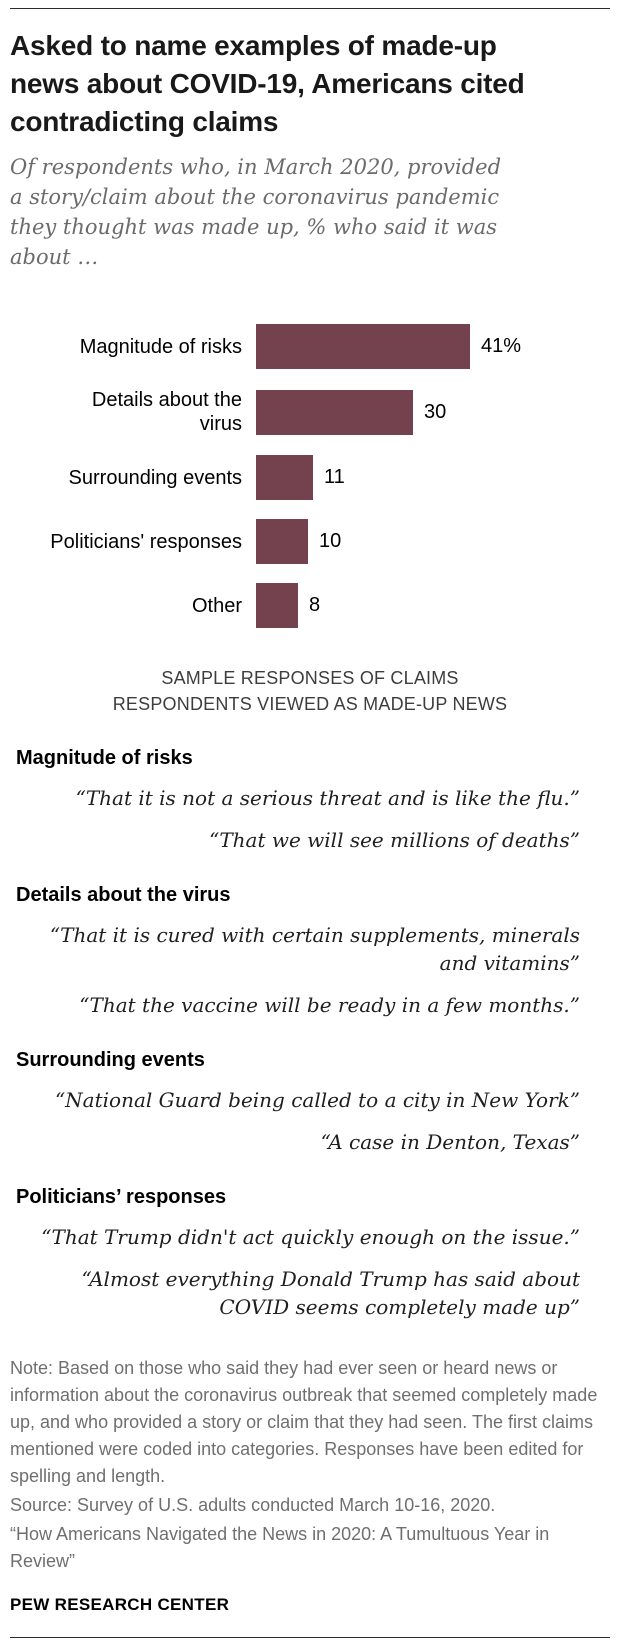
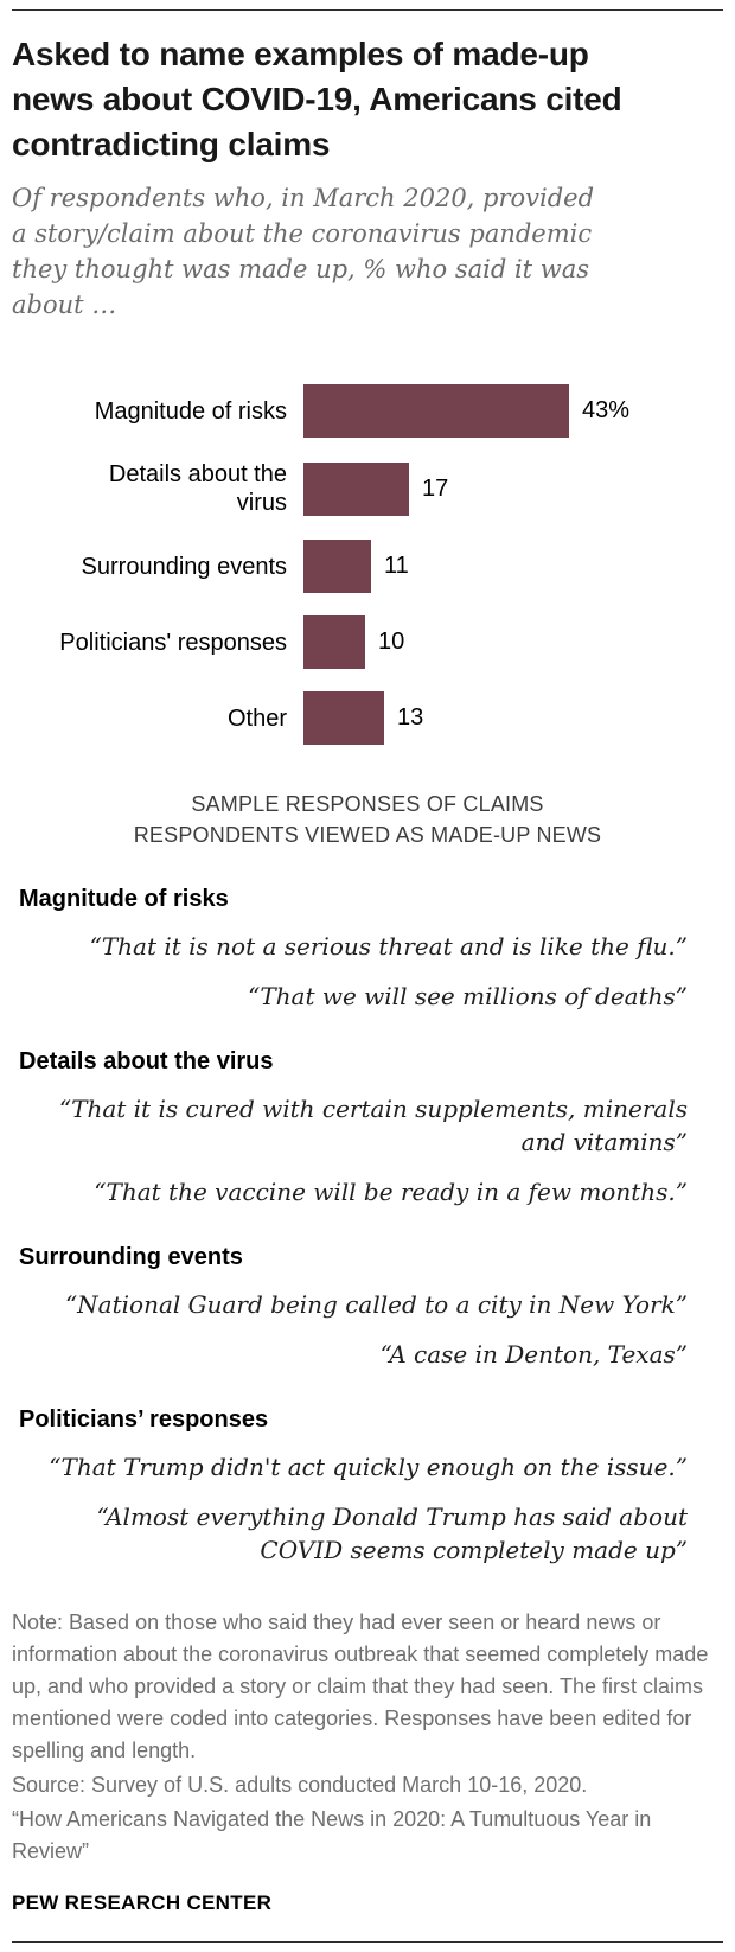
Magnitude of risks: 41% -> 43%
Details about the virus: 30 -> 17
Other: 8 -> 13
